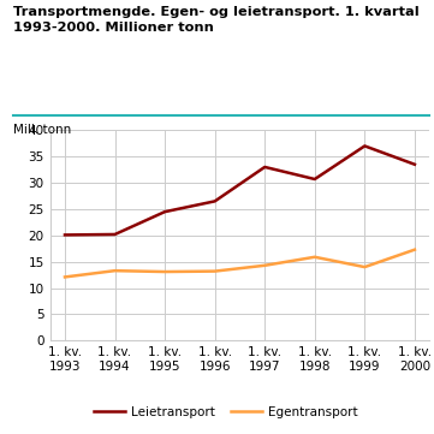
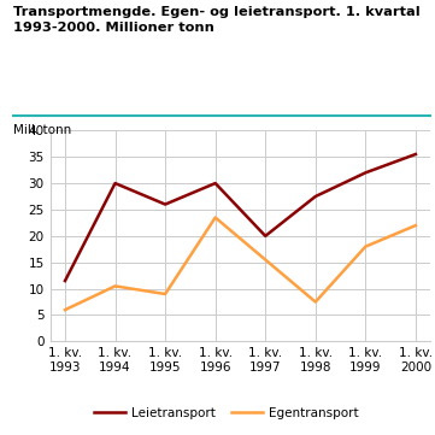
Leietransport/1. kv. 1993: 20.1 -> 11.5
Egentransport/1. kv. 1993: 12.1 -> 6.0
Leietransport/1. kv. 1994: 20.2 -> 30.0
Egentransport/1. kv. 1994: 13.3 -> 10.5
Leietransport/1. kv. 1995: 24.5 -> 26.0
Egentransport/1. kv. 1995: 13.1 -> 9.0
Leietransport/1. kv. 1996: 26.5 -> 30.0
Egentransport/1. kv. 1996: 13.2 -> 23.5
Leietransport/1. kv. 1997: 33.0 -> 20.0
Egentransport/1. kv. 1997: 14.3 -> 15.5
Leietransport/1. kv. 1998: 30.7 -> 27.5
Egentransport/1. kv. 1998: 15.9 -> 7.5
Leietransport/1. kv. 1999: 37.0 -> 32.0
Egentransport/1. kv. 1999: 14.0 -> 18.0
Leietransport/1. kv. 2000: 33.5 -> 35.5
Egentransport/1. kv. 2000: 17.3 -> 22.0
